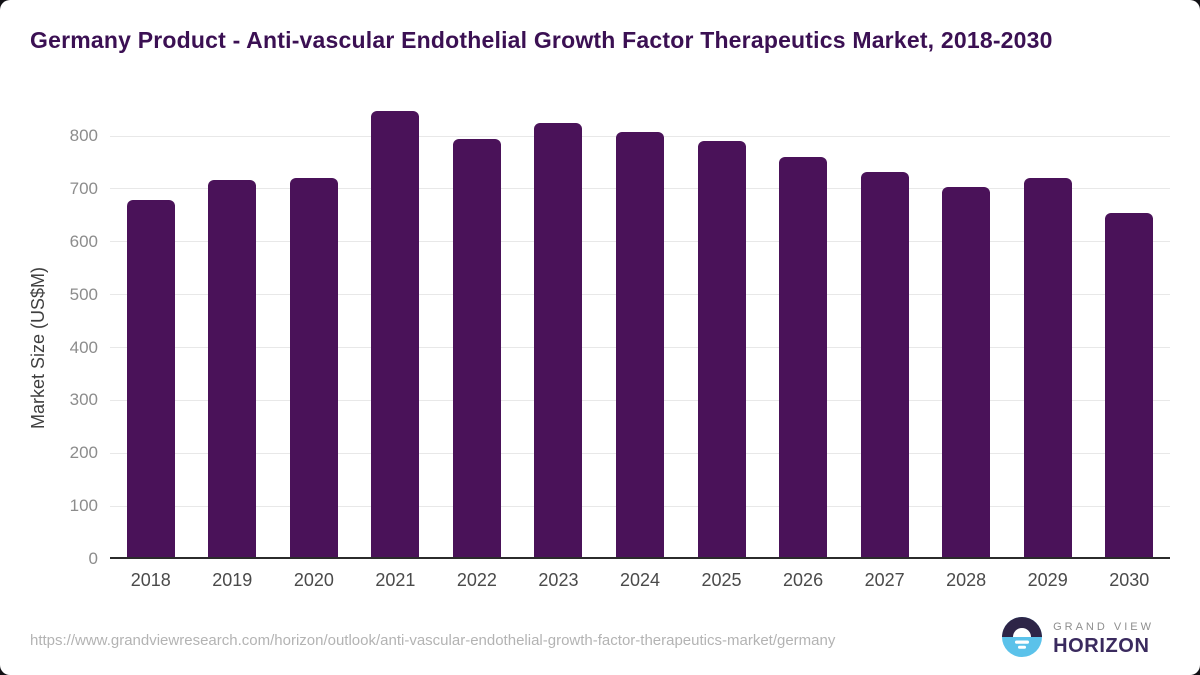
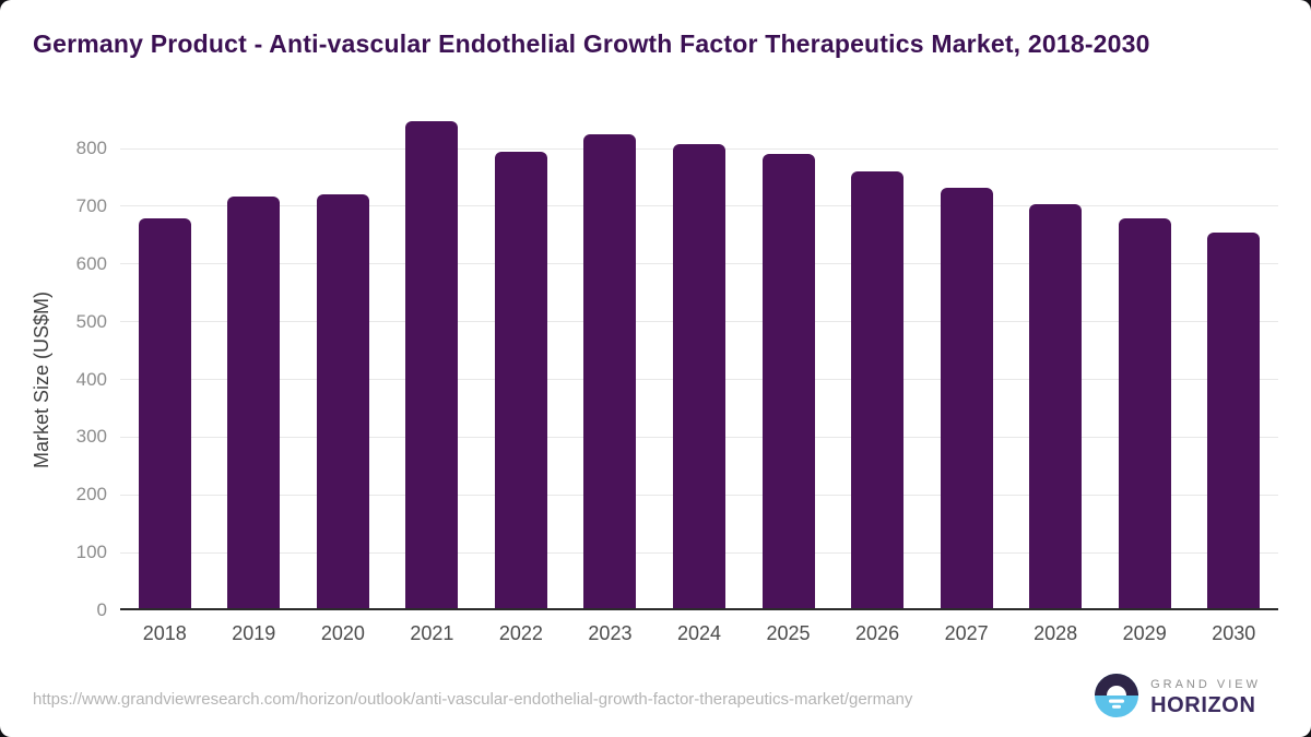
2029: 720 -> 680
